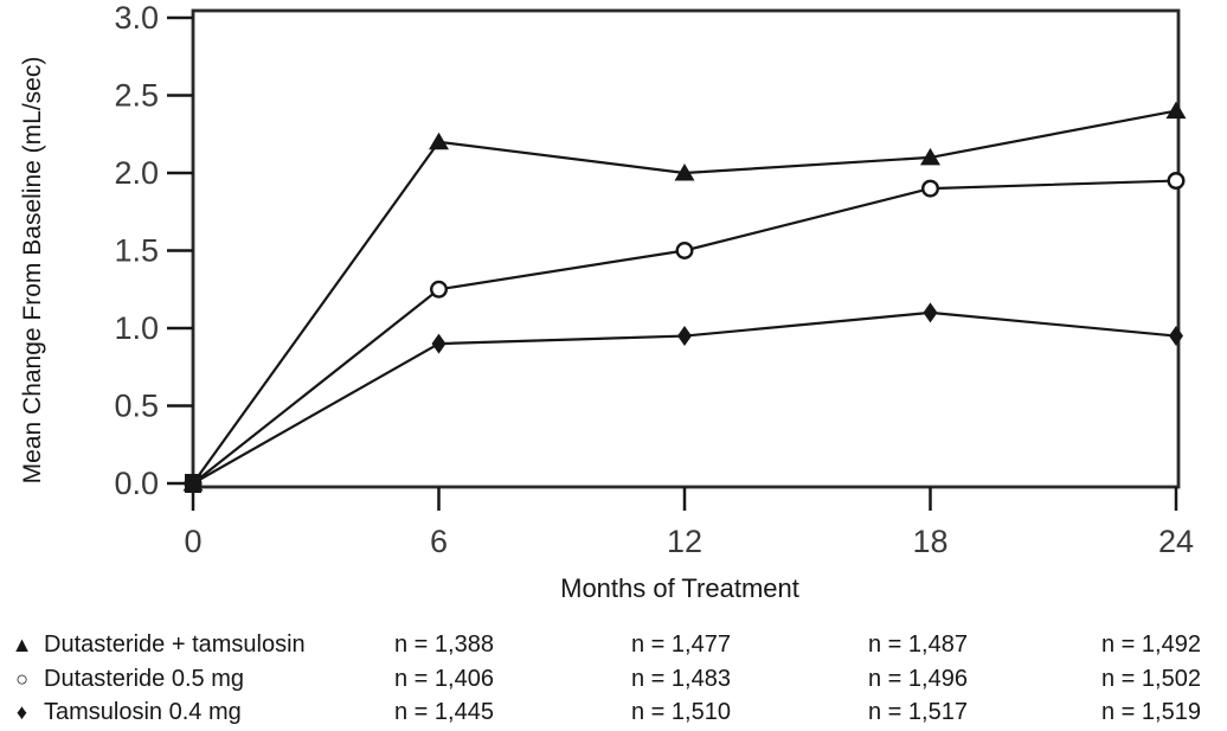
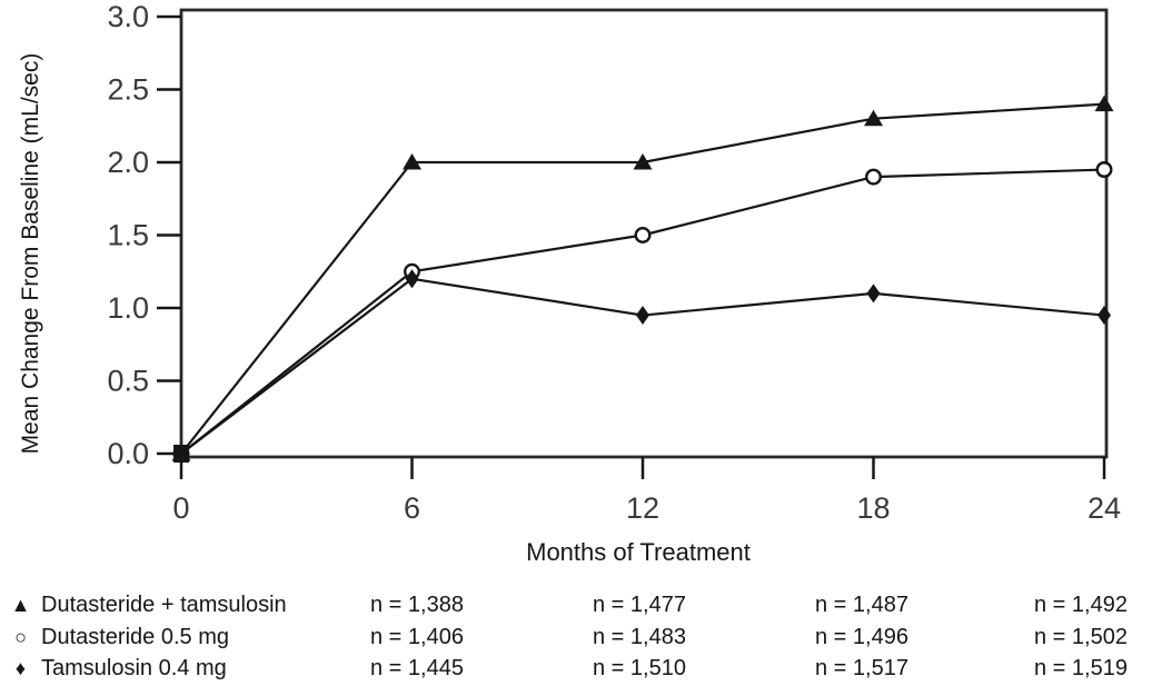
Dutasteride + tamsulosin/6: 2.2 -> 2.0
Tamsulosin 0.4 mg/6: 0.90 -> 1.20
Dutasteride + tamsulosin/18: 2.1 -> 2.3
